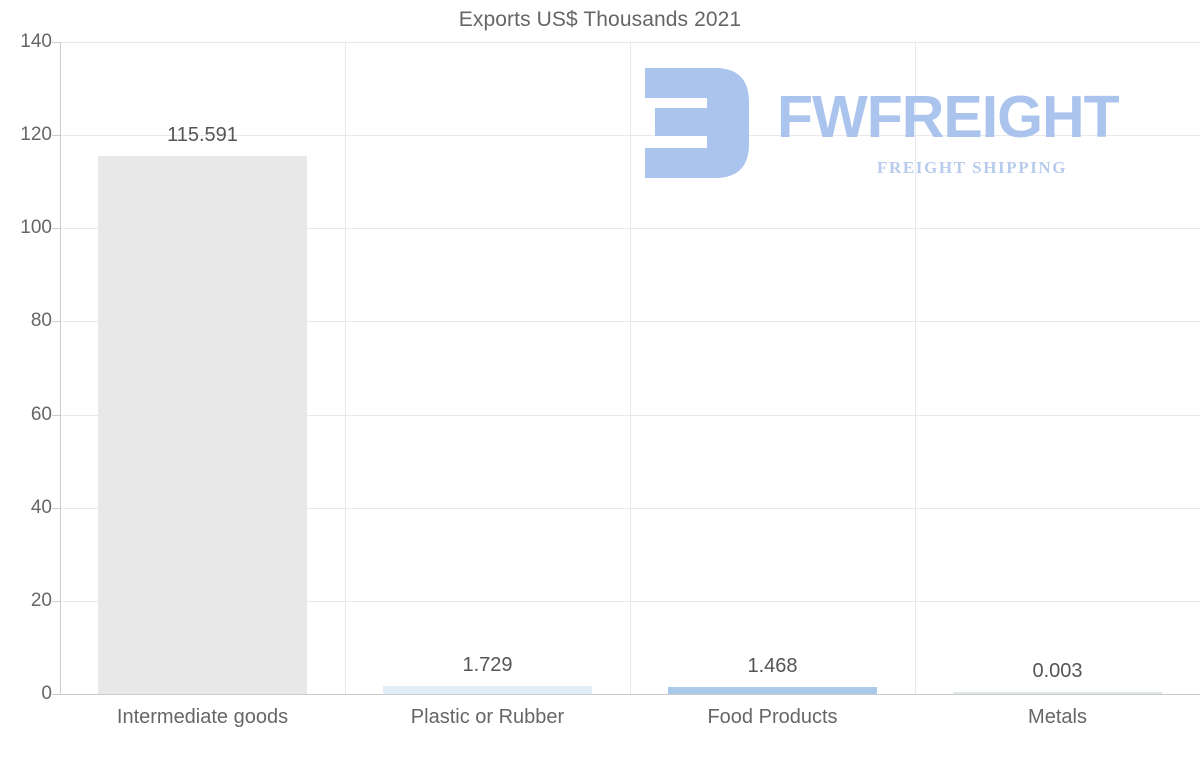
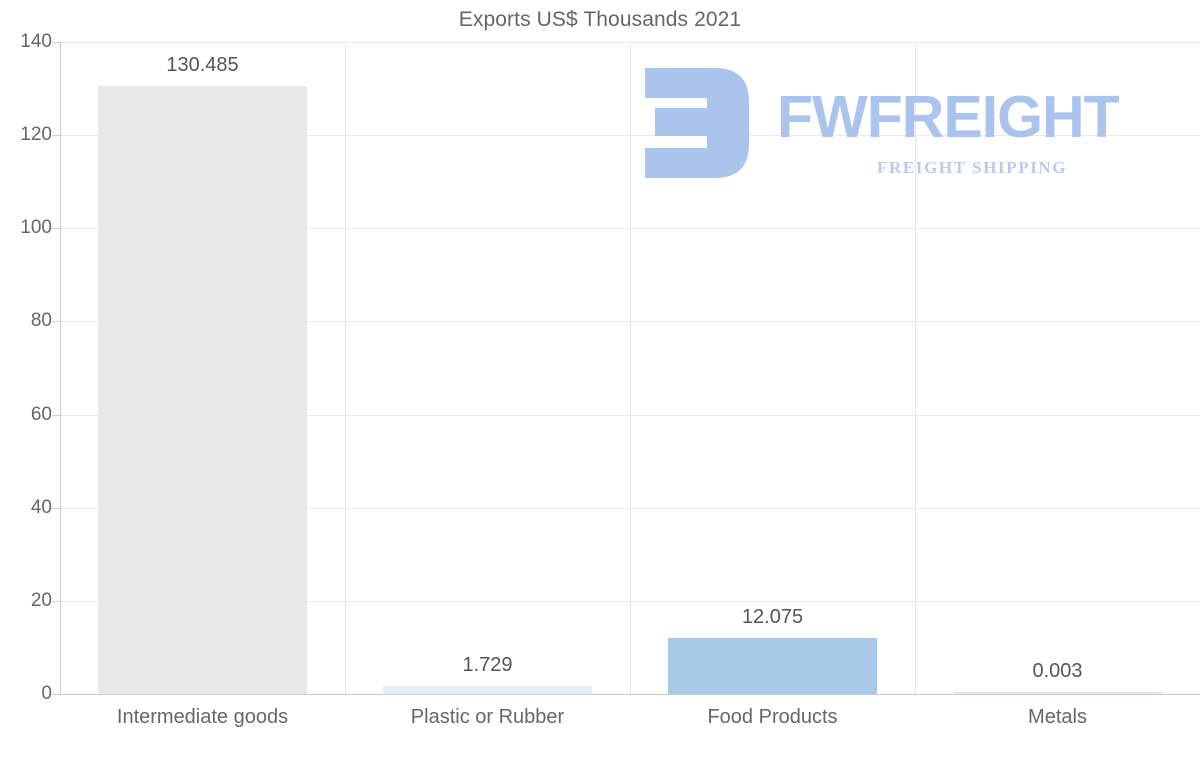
Intermediate goods: 115.591 -> 130.485
Food Products: 1.468 -> 12.075
